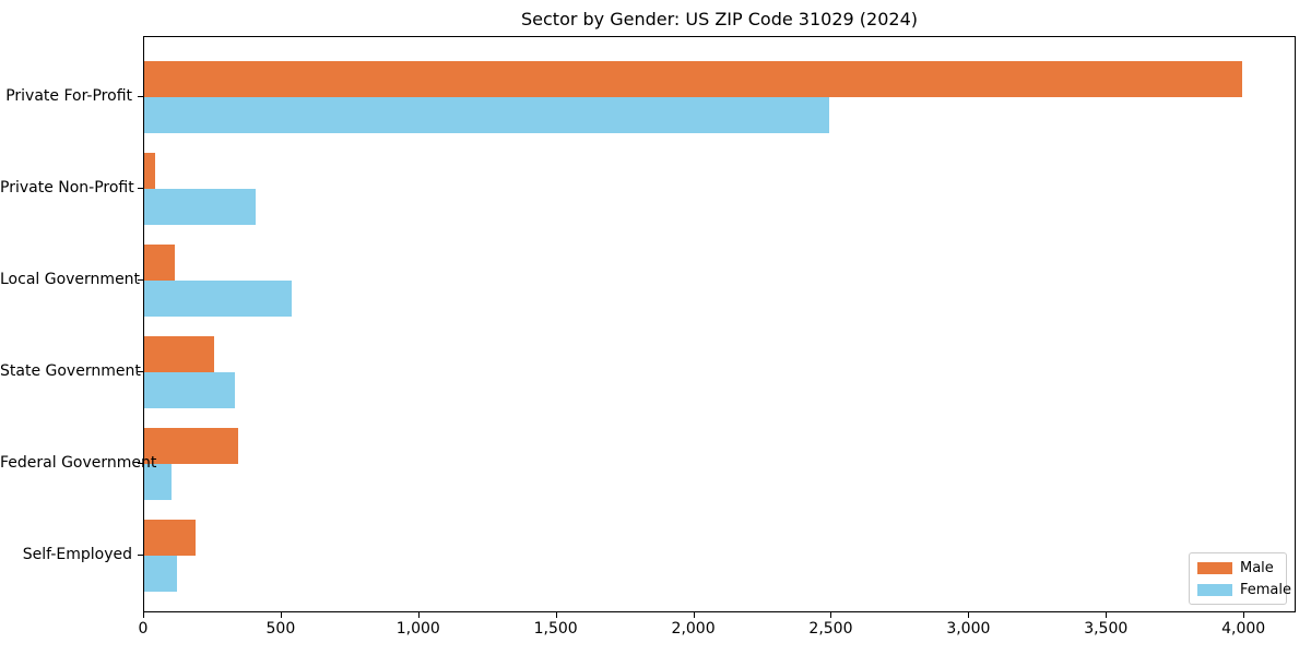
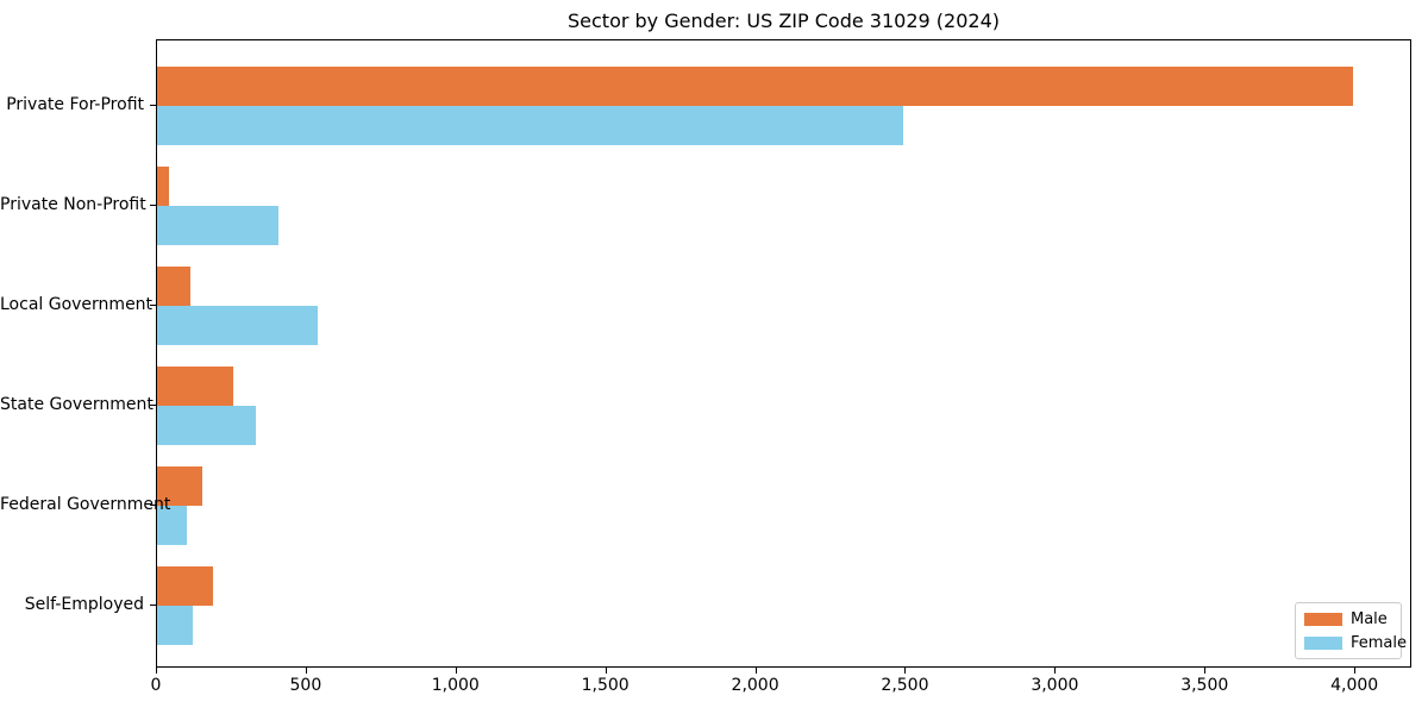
Male/Federal Government: 340 -> 150
